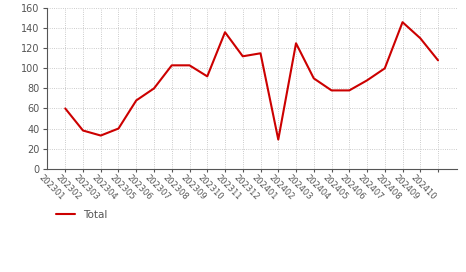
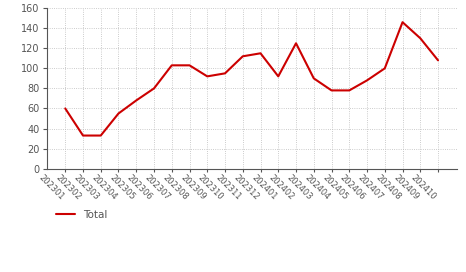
202302: 38 -> 33
202304: 40 -> 55
202310: 136 -> 95
202401: 29 -> 92
